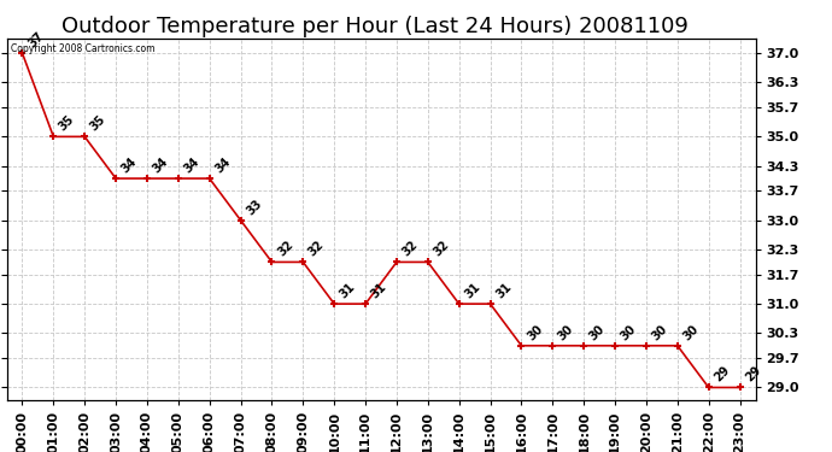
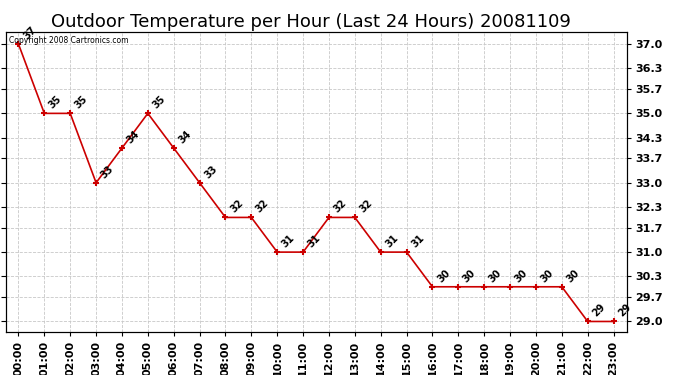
03:00: 34 -> 33
05:00: 34 -> 35
